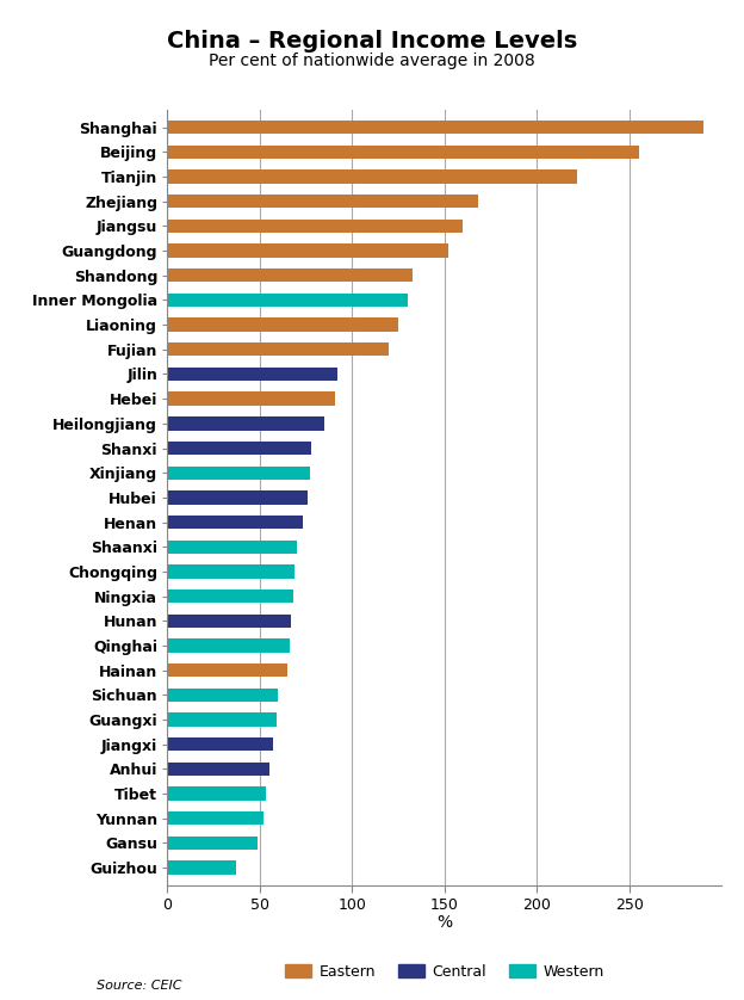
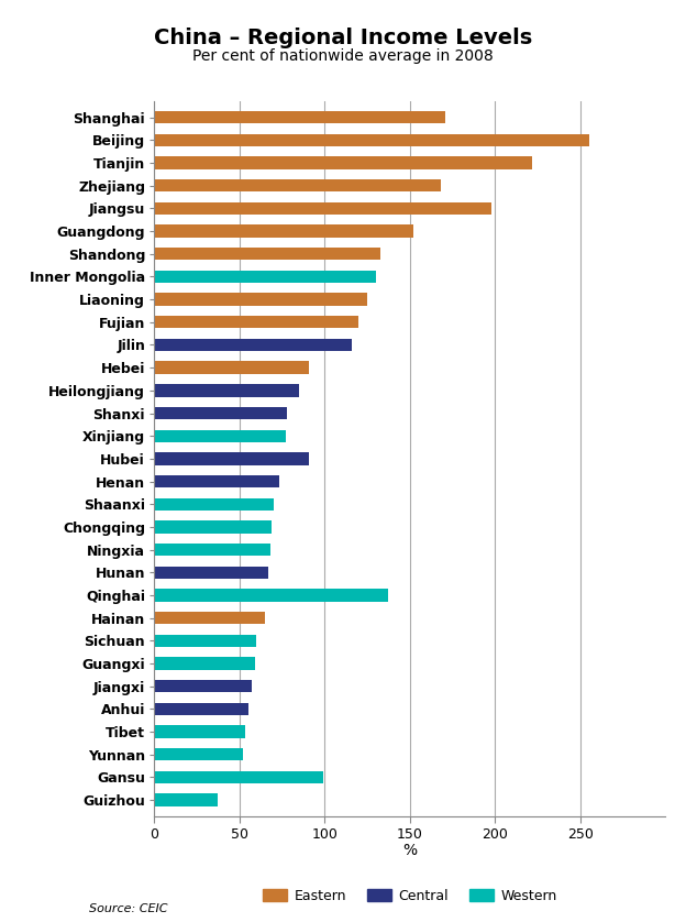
Shanghai: 290 -> 171
Jiangsu: 160 -> 198
Jilin: 92 -> 116
Hubei: 76 -> 91
Qinghai: 66 -> 137
Gansu: 49 -> 99
